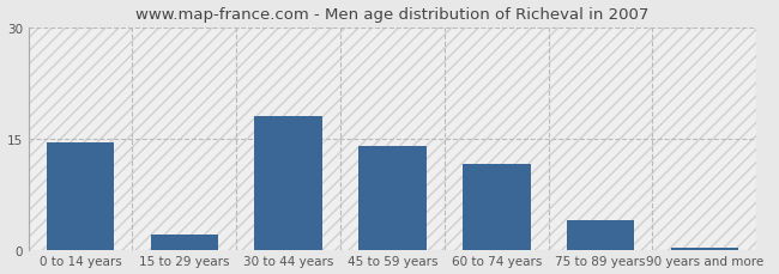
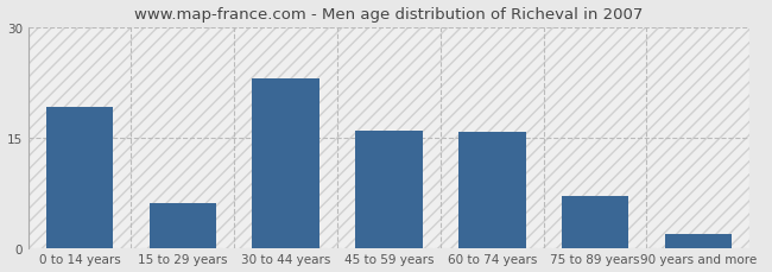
0 to 14 years: 14.5 -> 19.2
15 to 29 years: 2.0 -> 6.0
30 to 44 years: 18.0 -> 23.0
45 to 59 years: 14.0 -> 16.0
60 to 74 years: 11.5 -> 15.8
75 to 89 years: 4.0 -> 7.0
90 years and more: 0.2 -> 1.8
